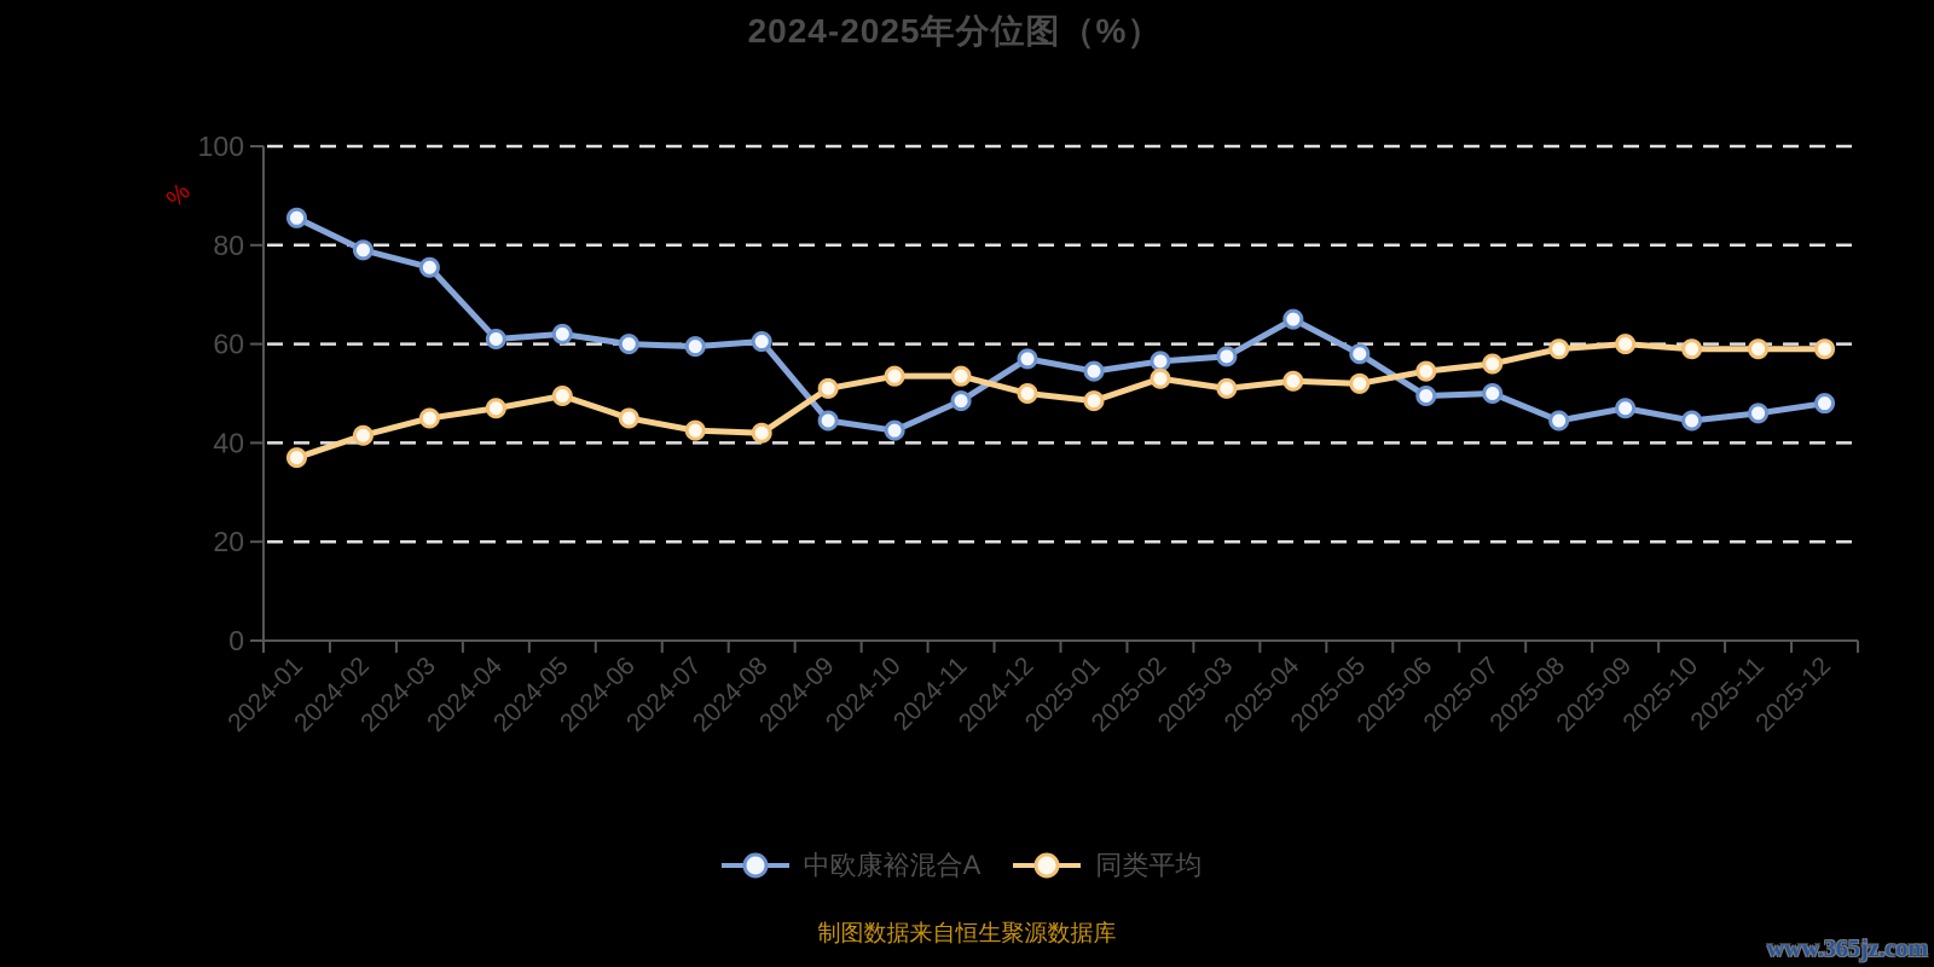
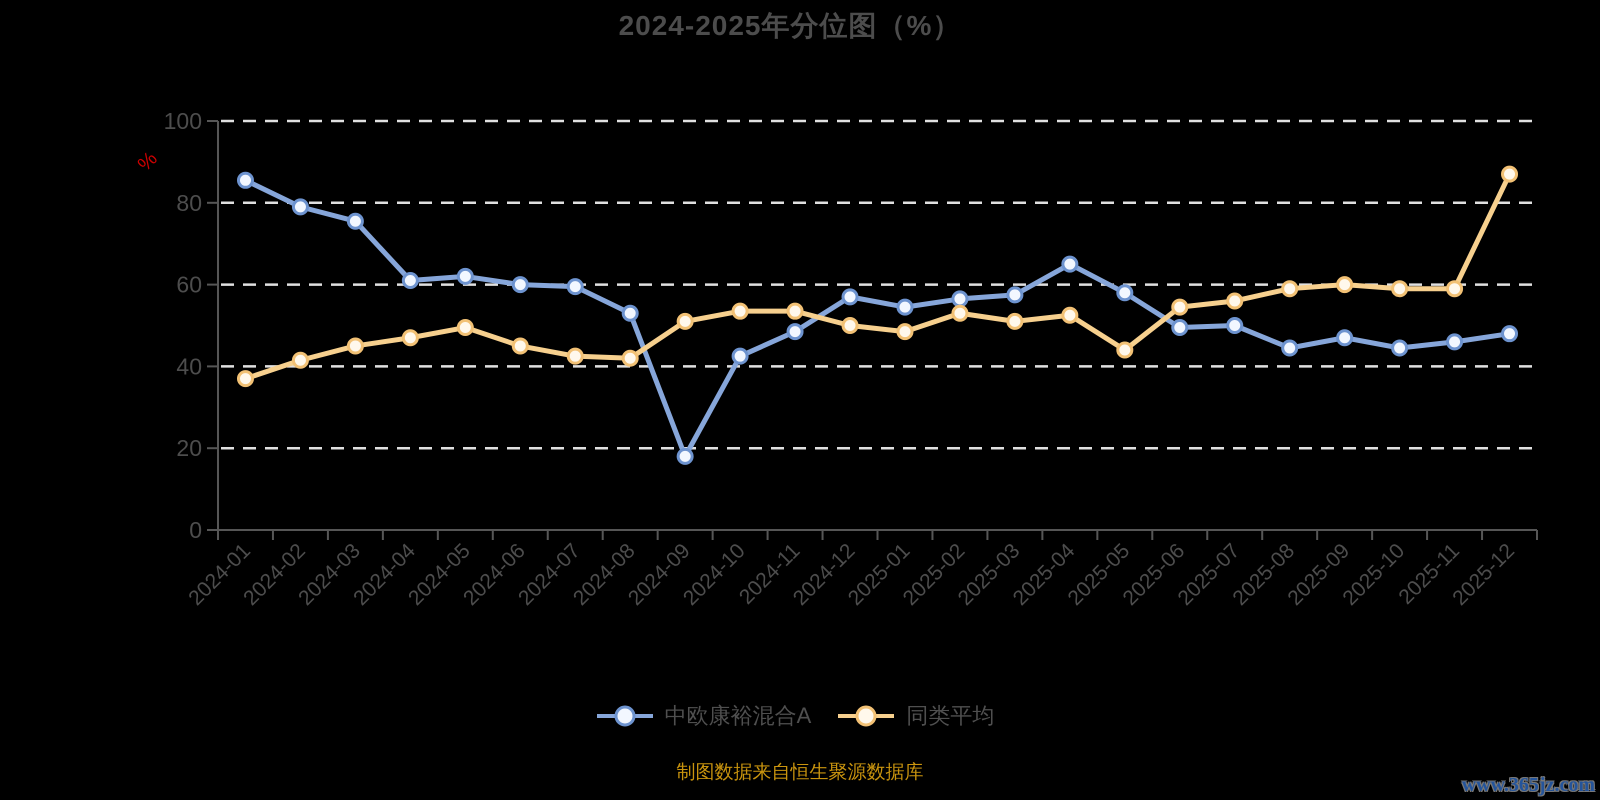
中欧康裕混合A/2024-08: 60 -> 53
中欧康裕混合A/2024-09: 44 -> 18
同类平均/2025-05: 52 -> 44
同类平均/2025-12: 59 -> 87
